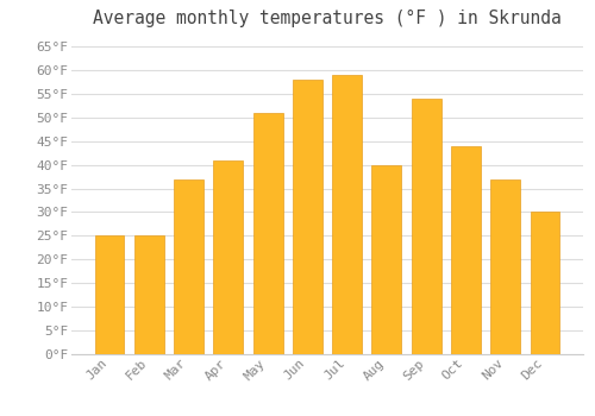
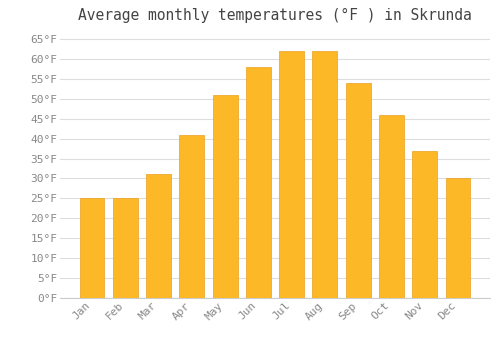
Mar: 37°F -> 31°F
Jul: 59°F -> 62°F
Aug: 40°F -> 62°F
Oct: 44°F -> 46°F
